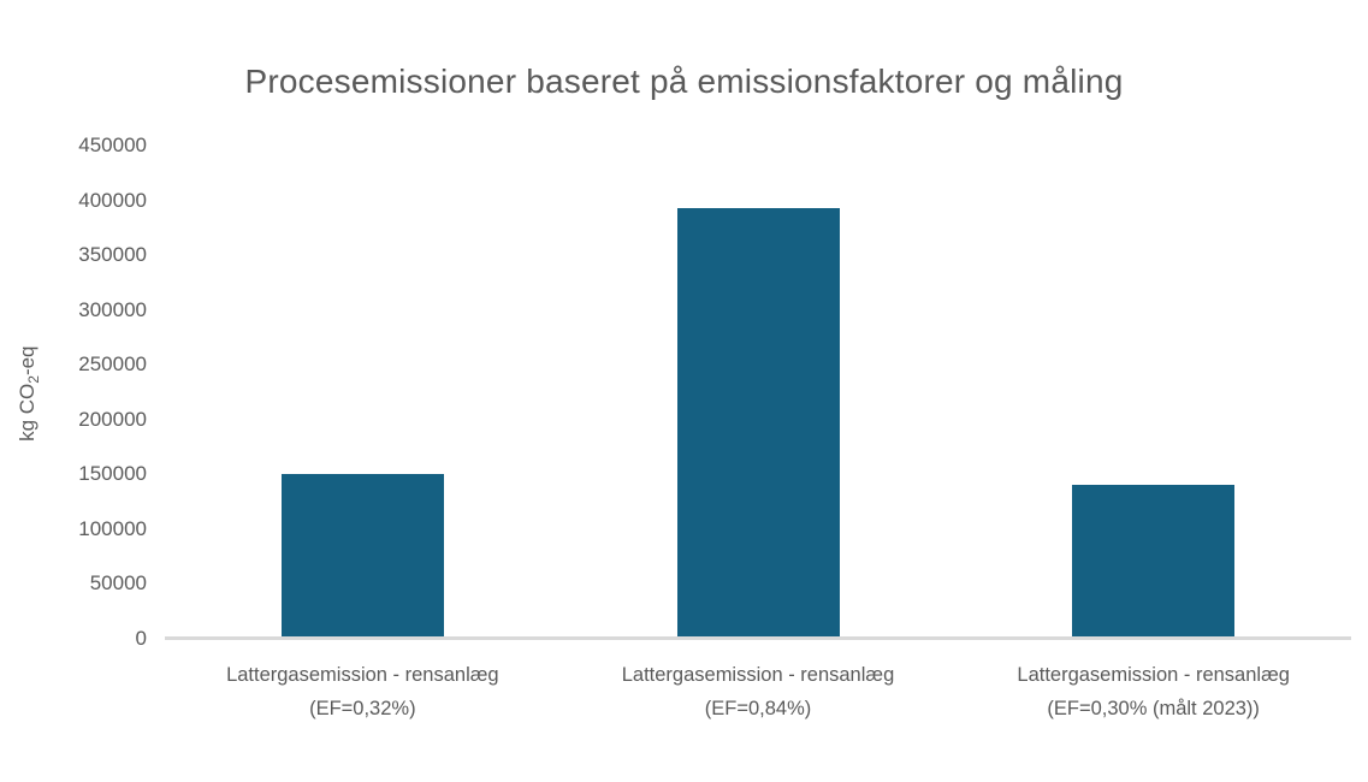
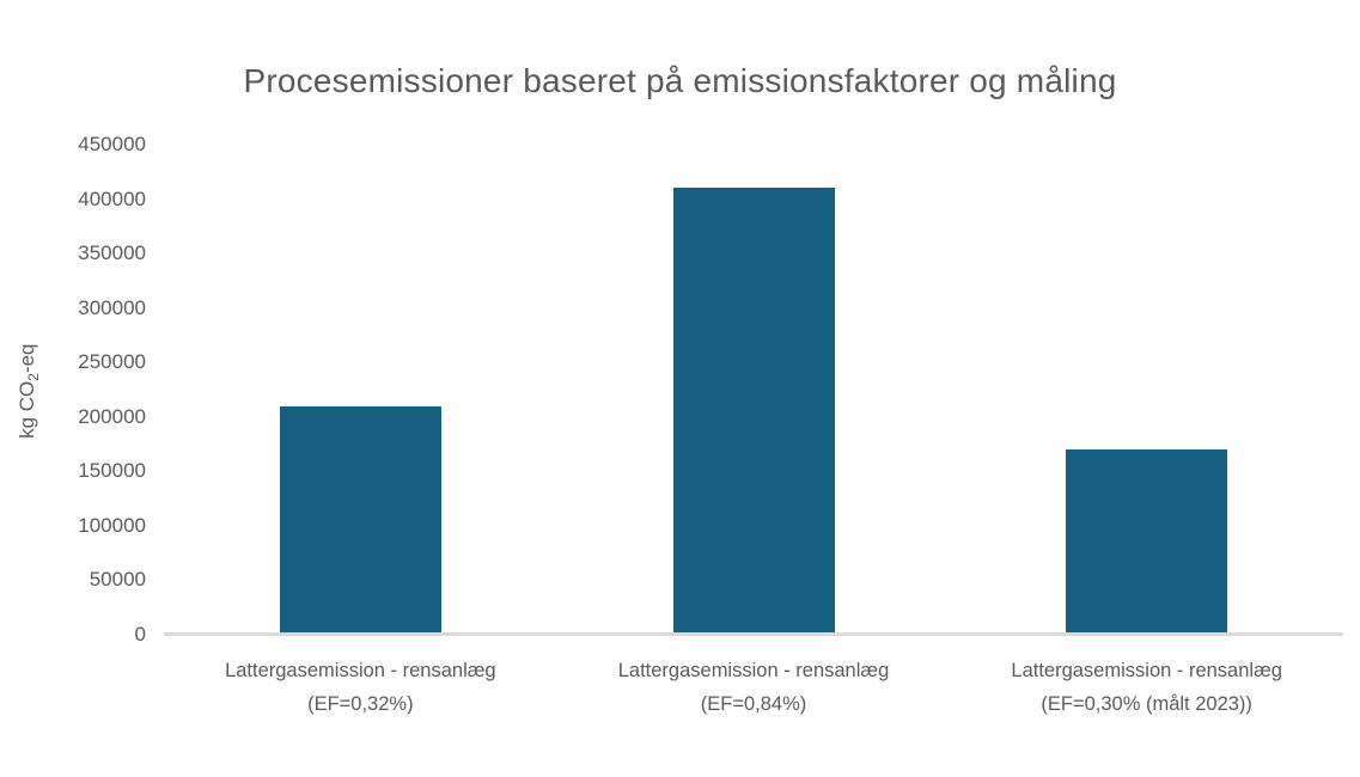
Lattergasemission - rensanlæg (EF=0,32%): 150000 -> 210000
Lattergasemission - rensanlæg (EF=0,84%): 390000 -> 410000
Lattergasemission - rensanlæg (EF=0,30% (målt 2023)): 140000 -> 170000
